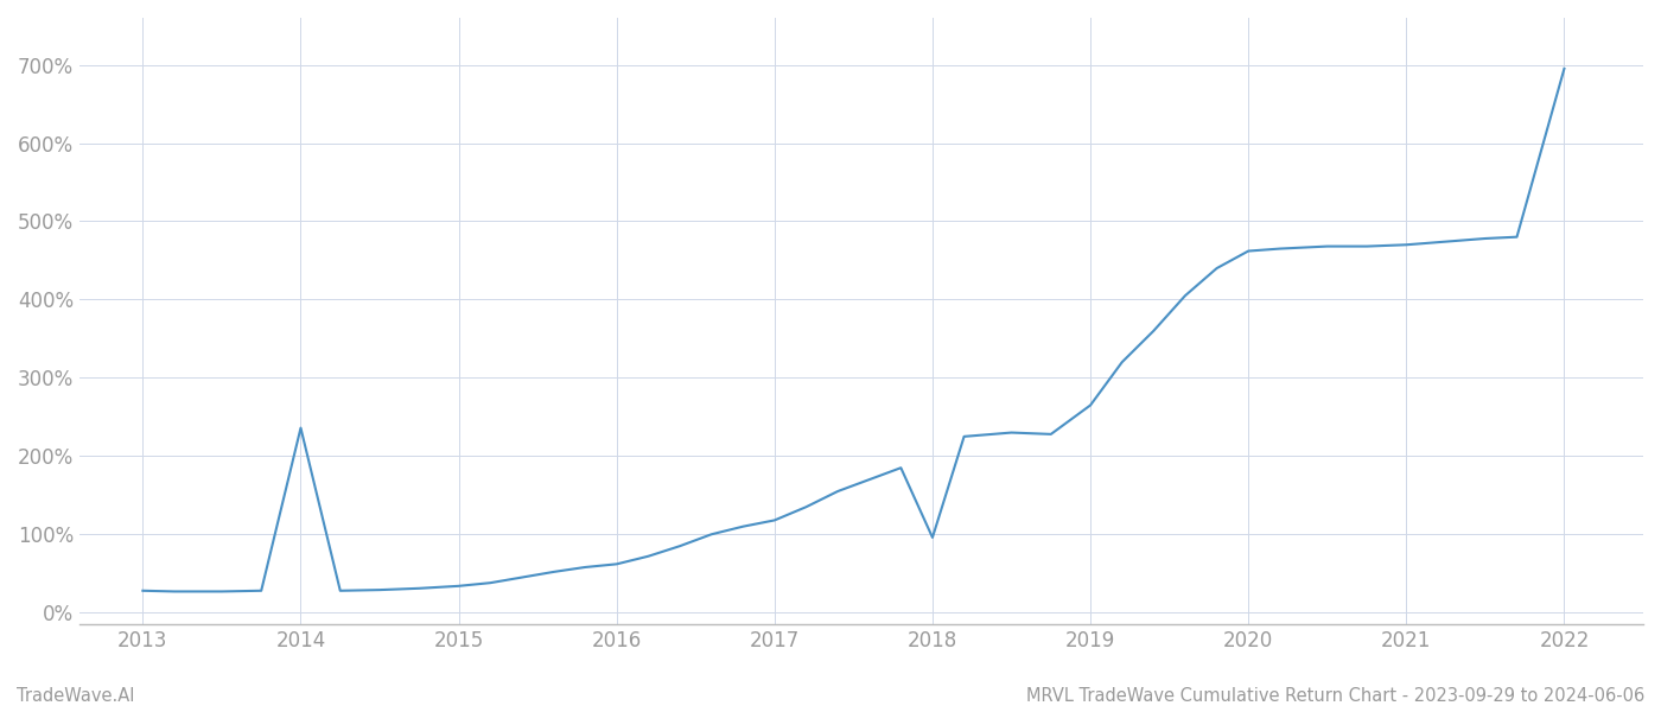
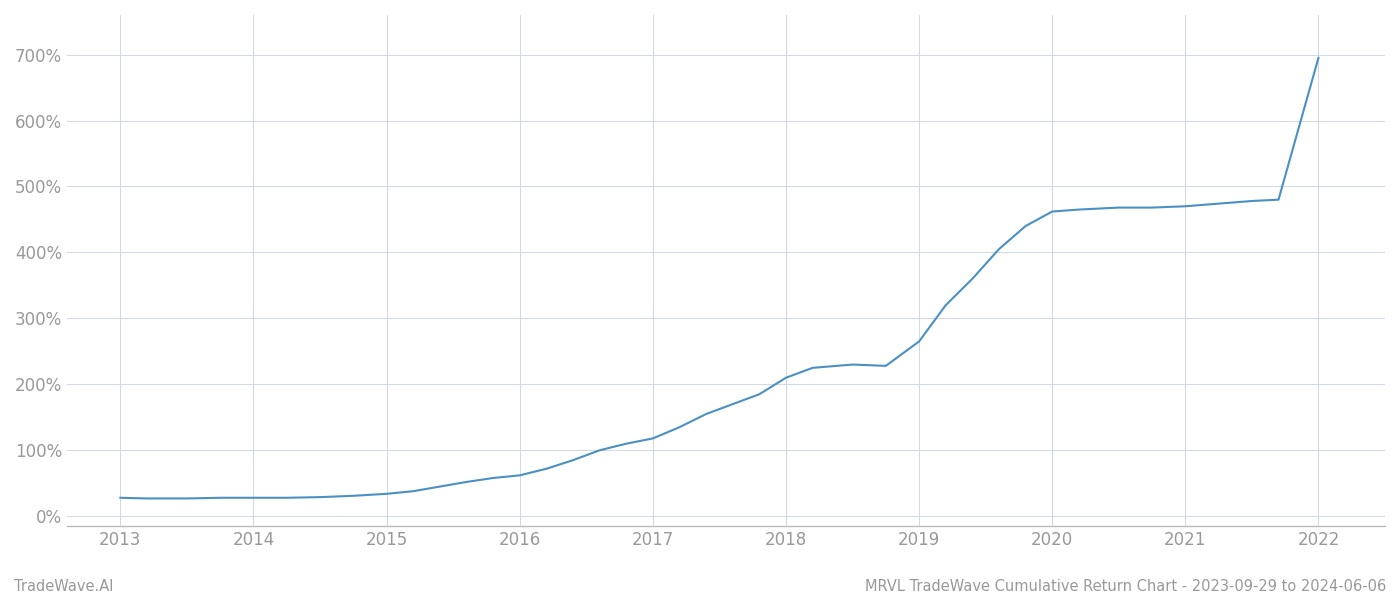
2014: 236% -> 28%
2018: 96% -> 210%
